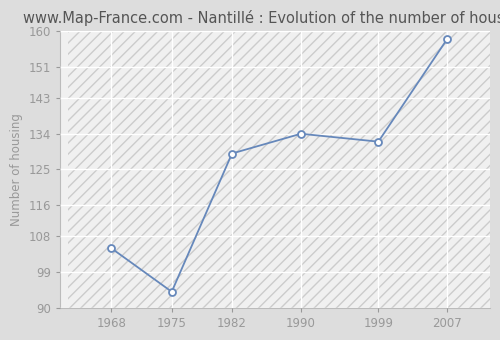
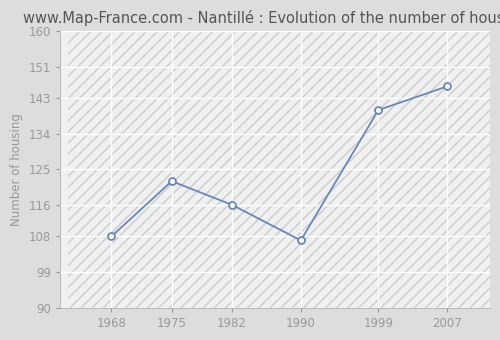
1968: 105 -> 108
1975: 94 -> 122
1982: 129 -> 116
1990: 134 -> 107
1999: 132 -> 140
2007: 158 -> 146
